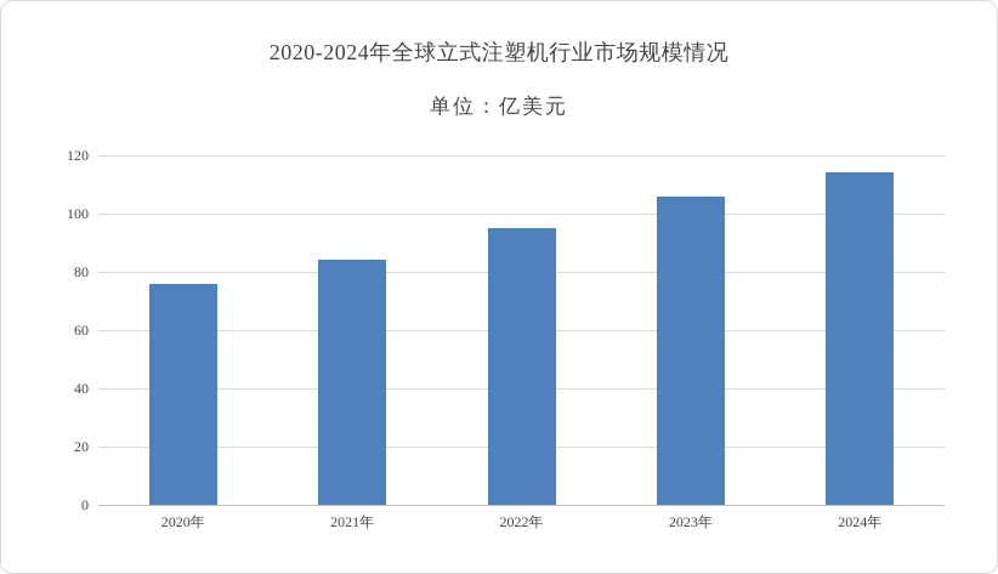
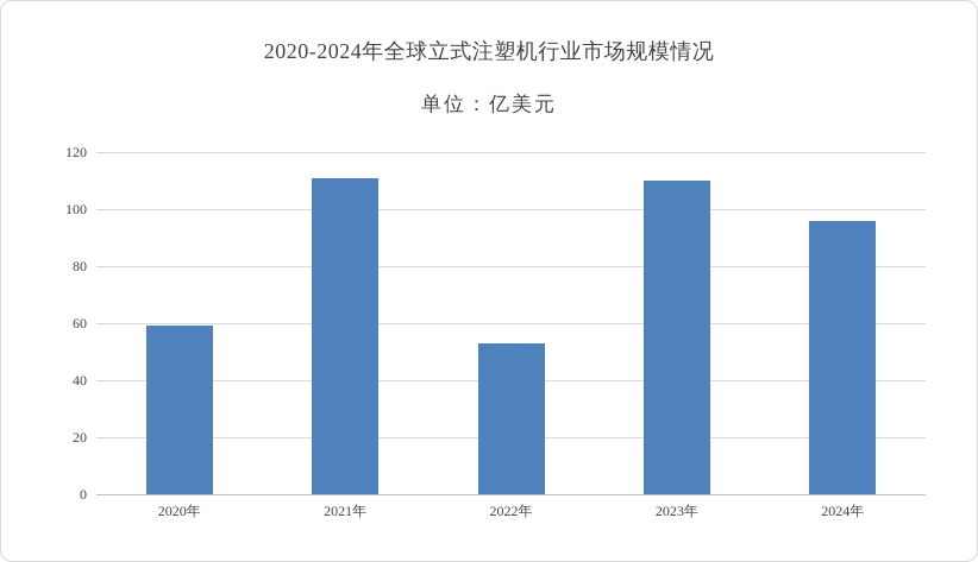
2020年: 76 -> 59
2021年: 84 -> 111
2022年: 95 -> 53
2023年: 106 -> 110
2024年: 114 -> 96
